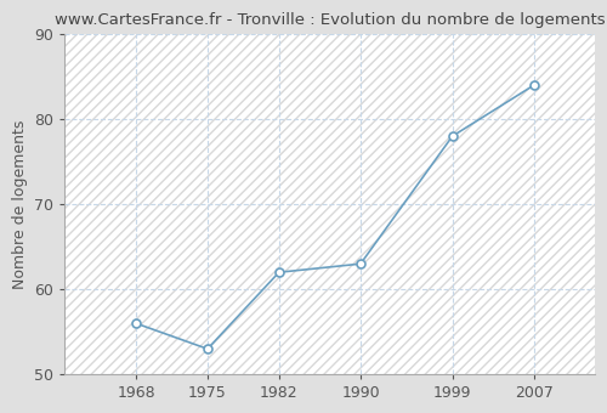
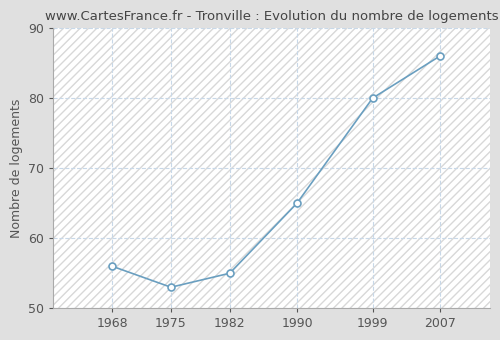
1982: 62 -> 55
1990: 63 -> 65
1999: 78 -> 80
2007: 84 -> 86
